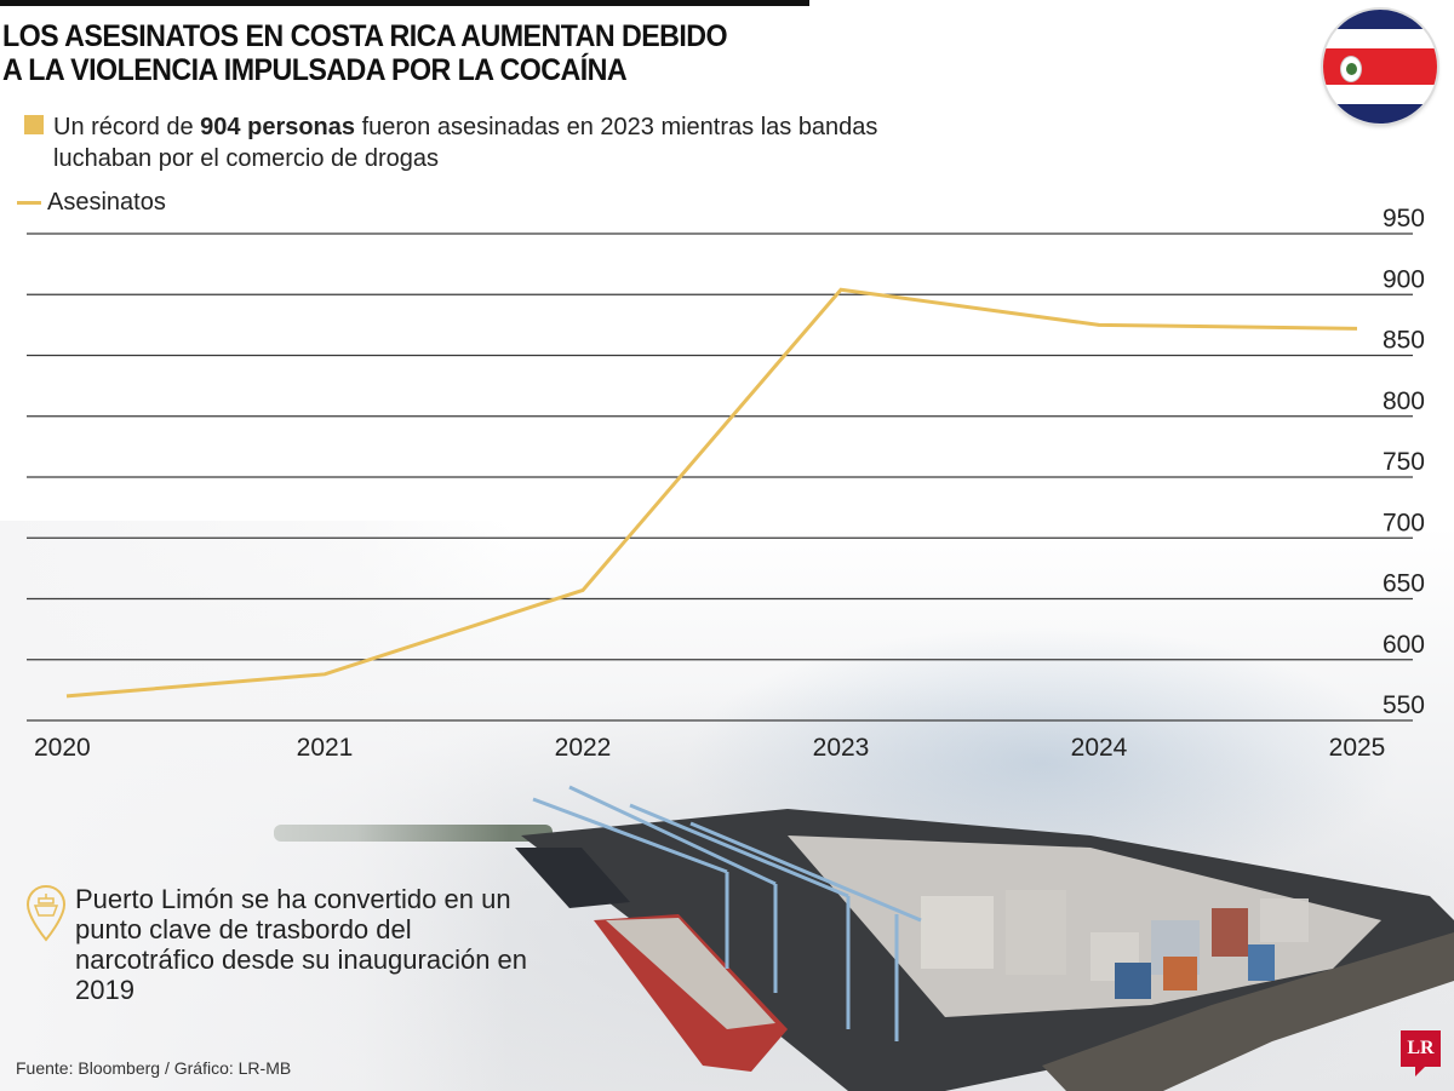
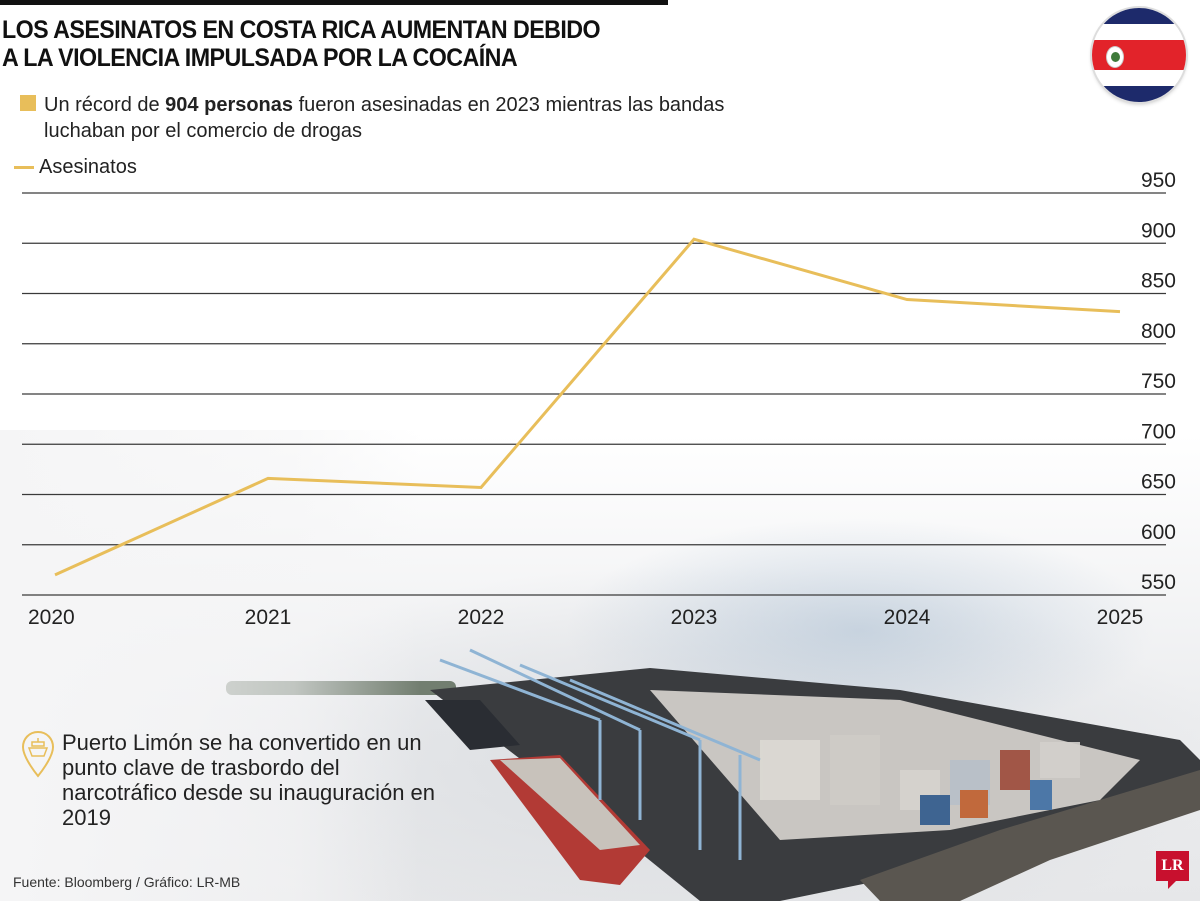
2021: 588 -> 666
2024: 875 -> 844
2025: 872 -> 832
